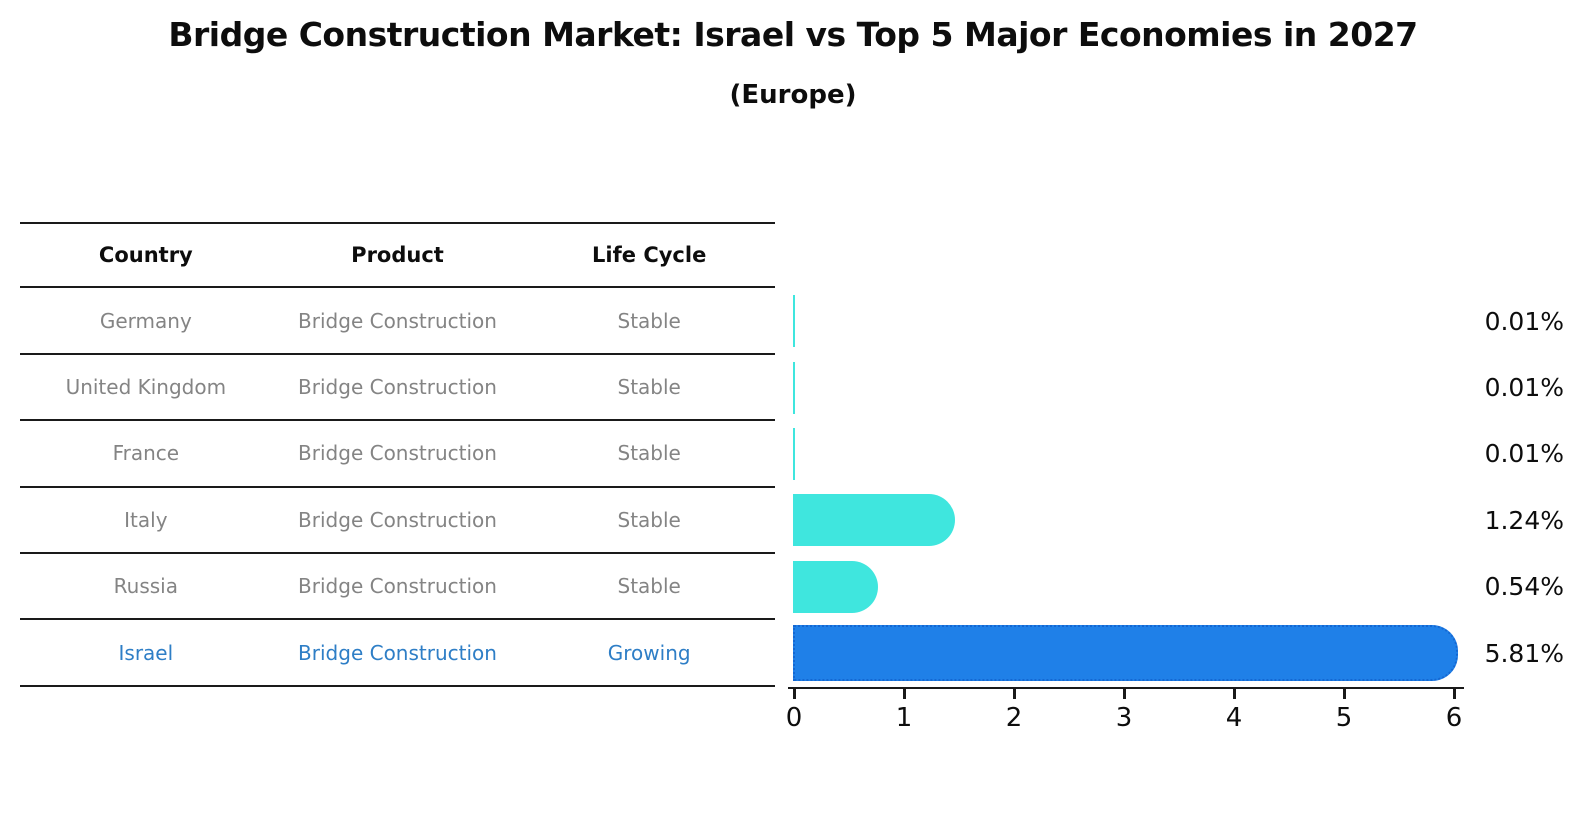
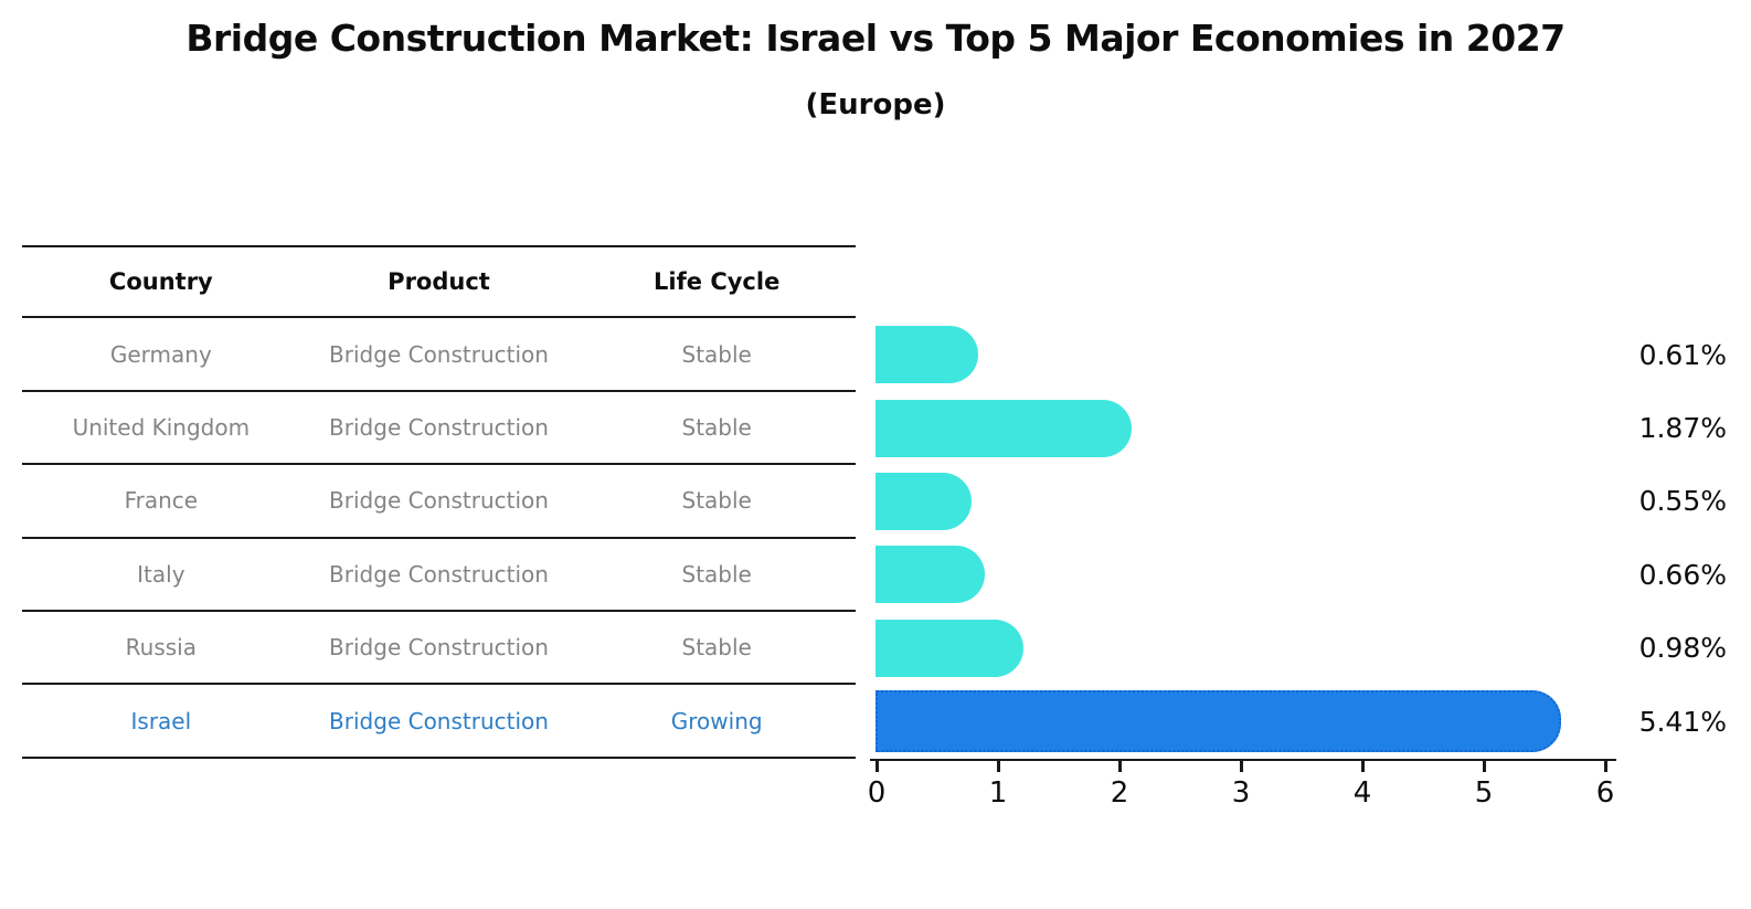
Germany: 0.01% -> 0.61%
United Kingdom: 0.01% -> 1.87%
France: 0.01% -> 0.55%
Italy: 1.24% -> 0.66%
Russia: 0.54% -> 0.98%
Israel: 5.81% -> 5.41%
